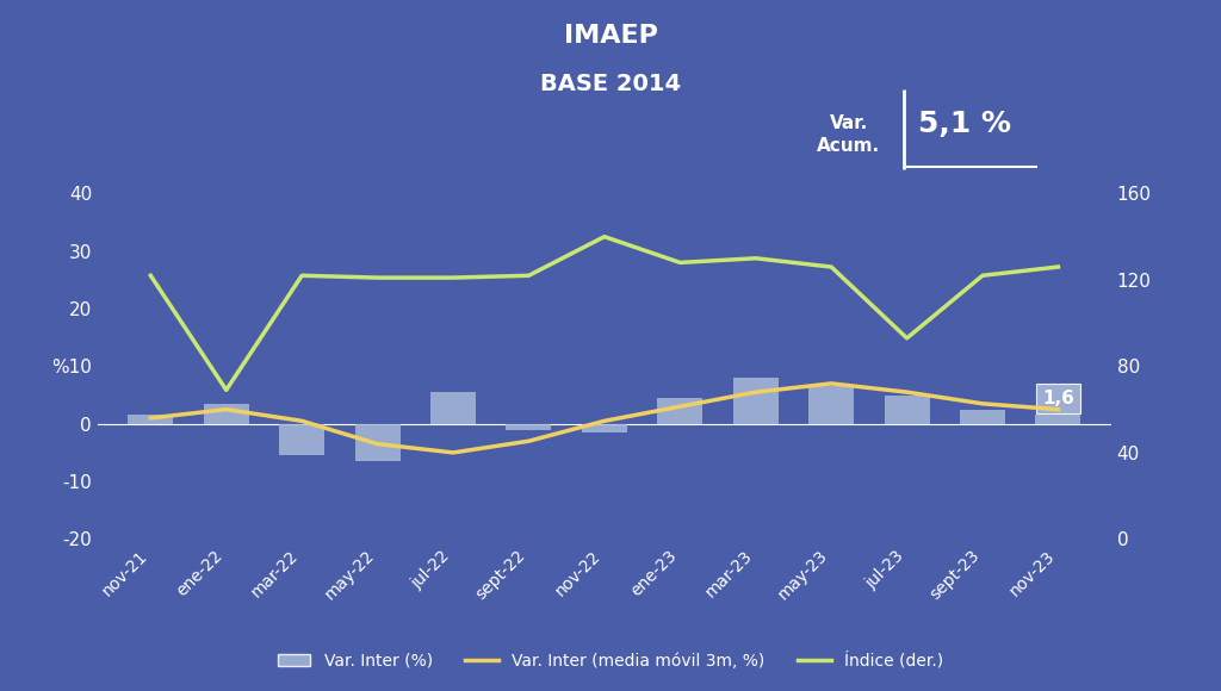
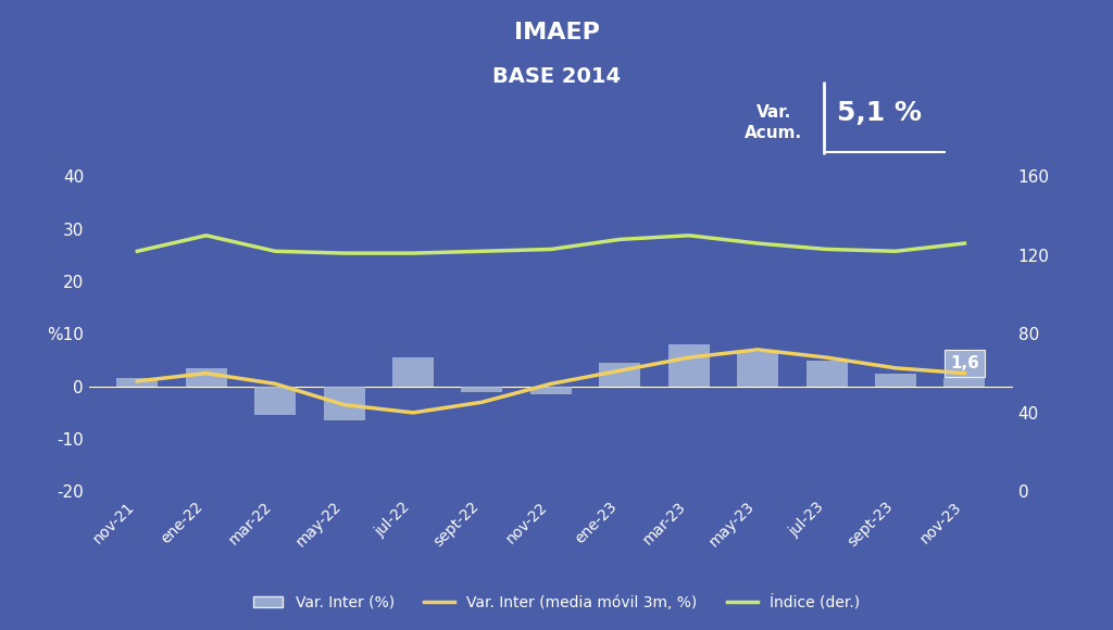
Índice (der.)/ene-22: 69 -> 130
Índice (der.)/nov-22: 140 -> 123
Índice (der.)/jul-23: 93 -> 123
